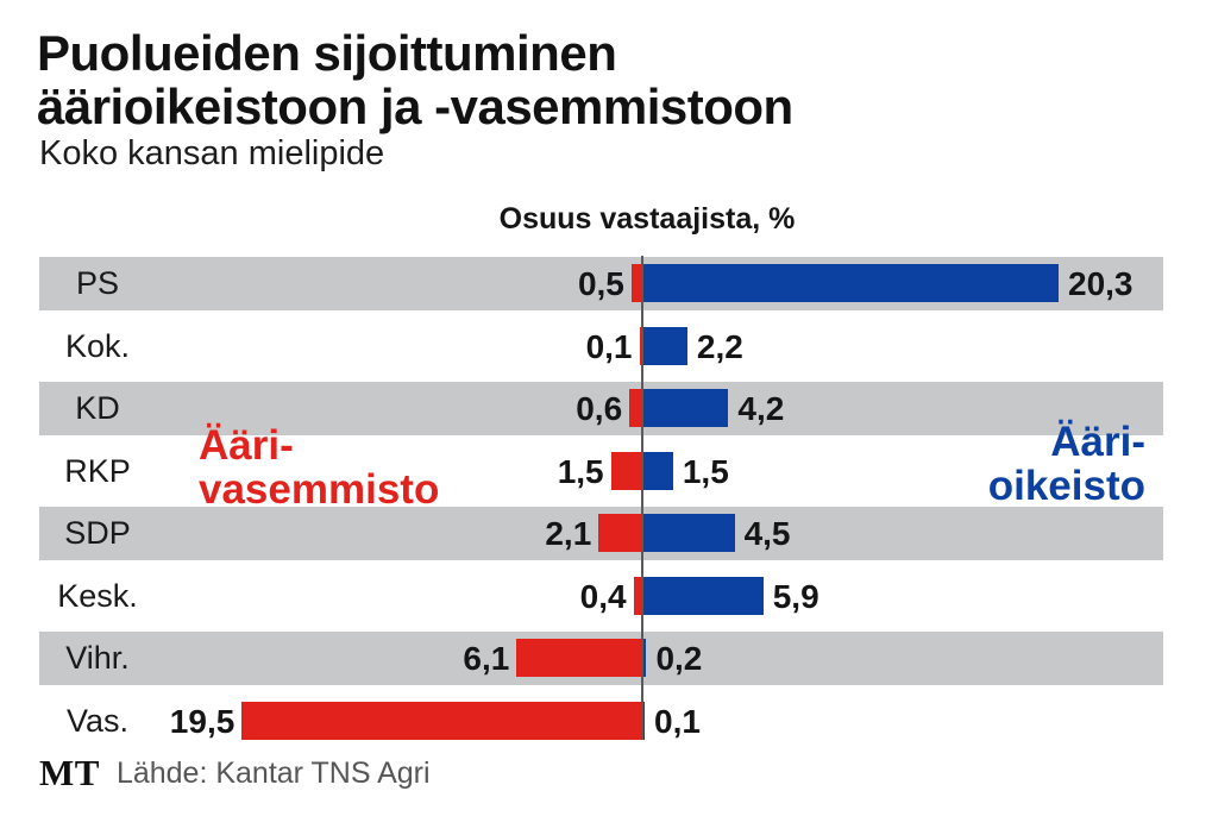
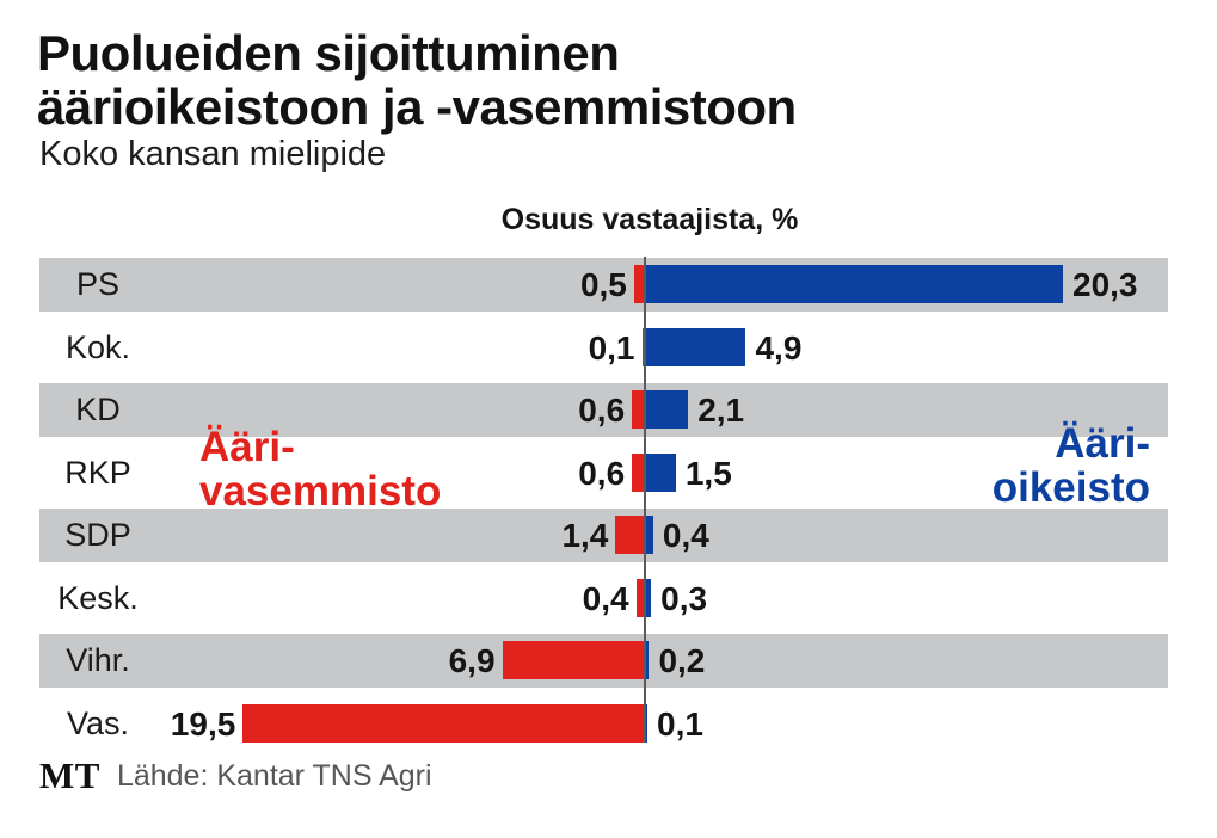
Ääri-oikeisto/Kok.: 2,2 -> 4,9
Ääri-oikeisto/KD: 4,2 -> 2,1
Ääri-vasemmisto/RKP: 1,5 -> 0,6
Ääri-vasemmisto/SDP: 2,1 -> 1,4
Ääri-oikeisto/SDP: 4,5 -> 0,4
Ääri-oikeisto/Kesk.: 5,9 -> 0,3
Ääri-vasemmisto/Vihr.: 6,1 -> 6,9
